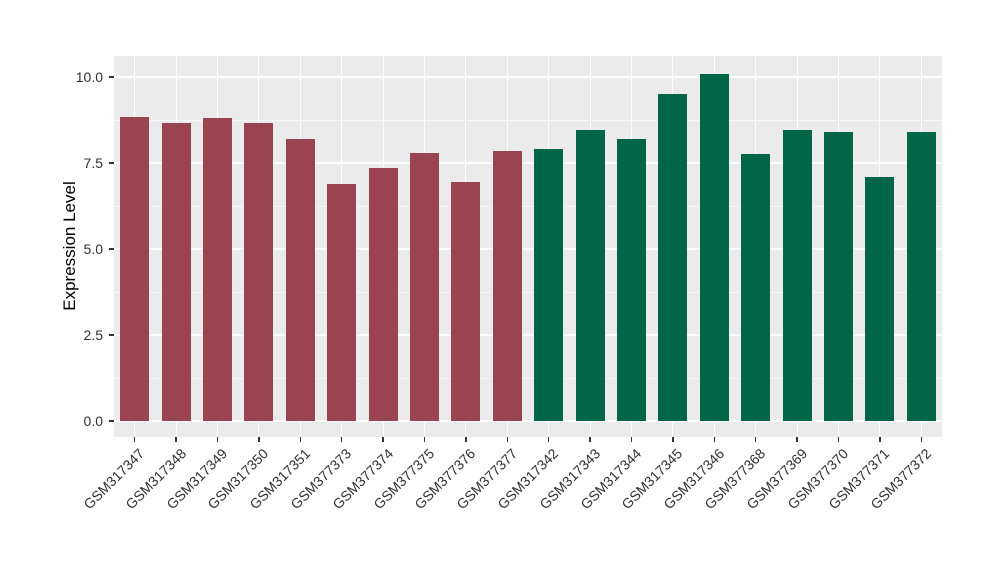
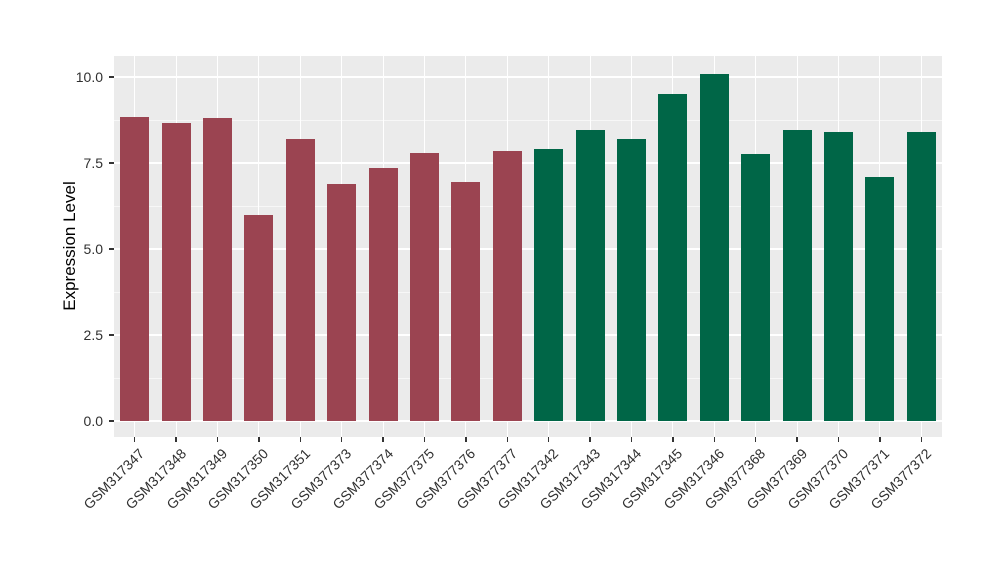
GSM317350: 8.7 -> 6.0
